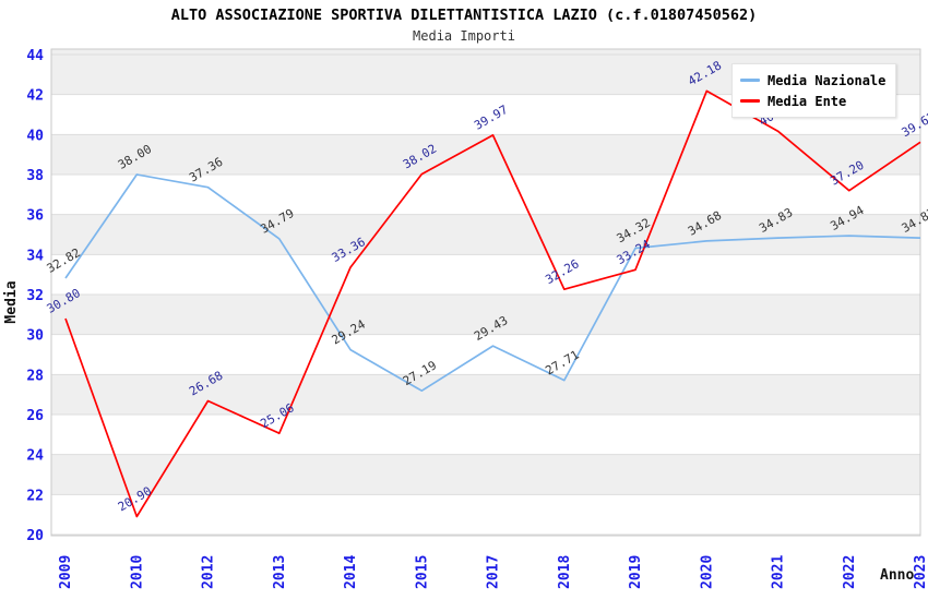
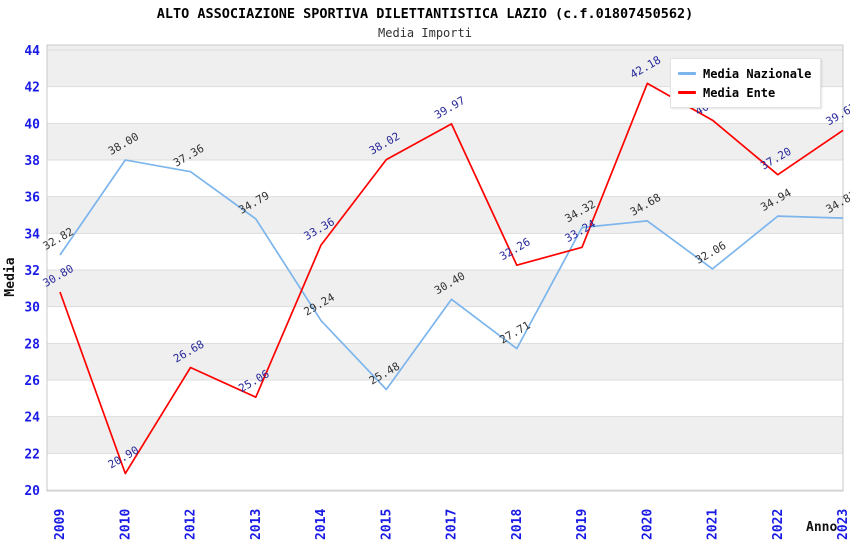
Media Nazionale/2015: 27.19 -> 25.48
Media Nazionale/2017: 29.43 -> 30.40
Media Nazionale/2021: 34.83 -> 32.06
